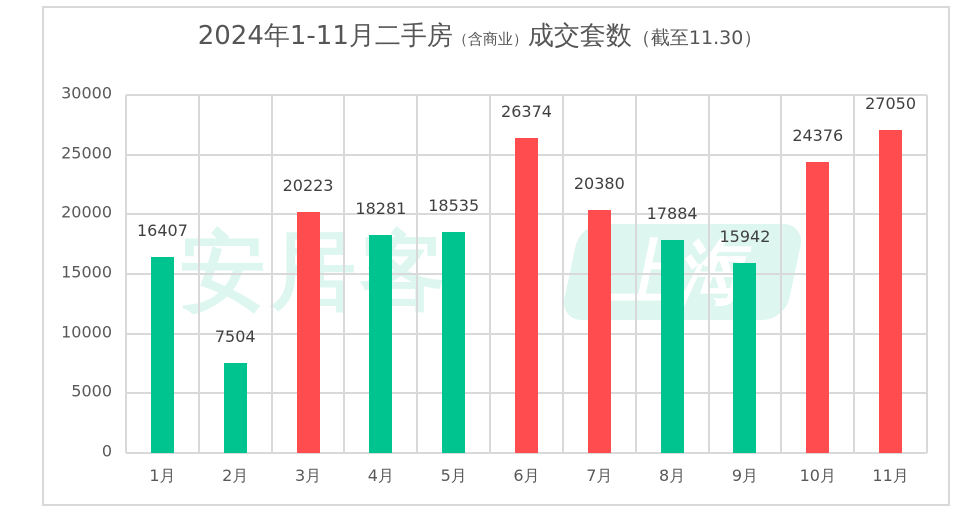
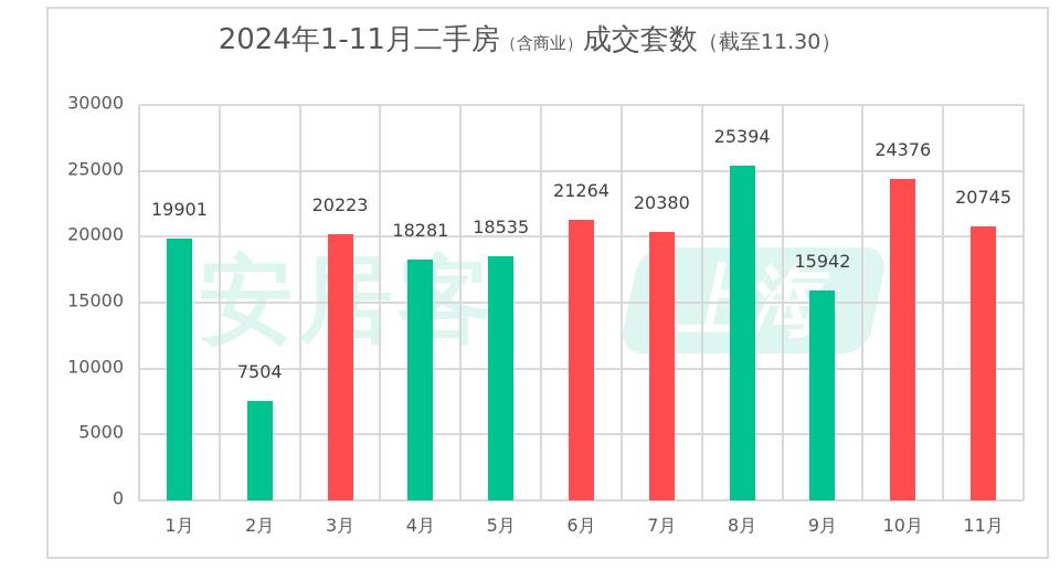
1月: 16407 -> 19901
6月: 26374 -> 21264
8月: 17884 -> 25394
11月: 27050 -> 20745
